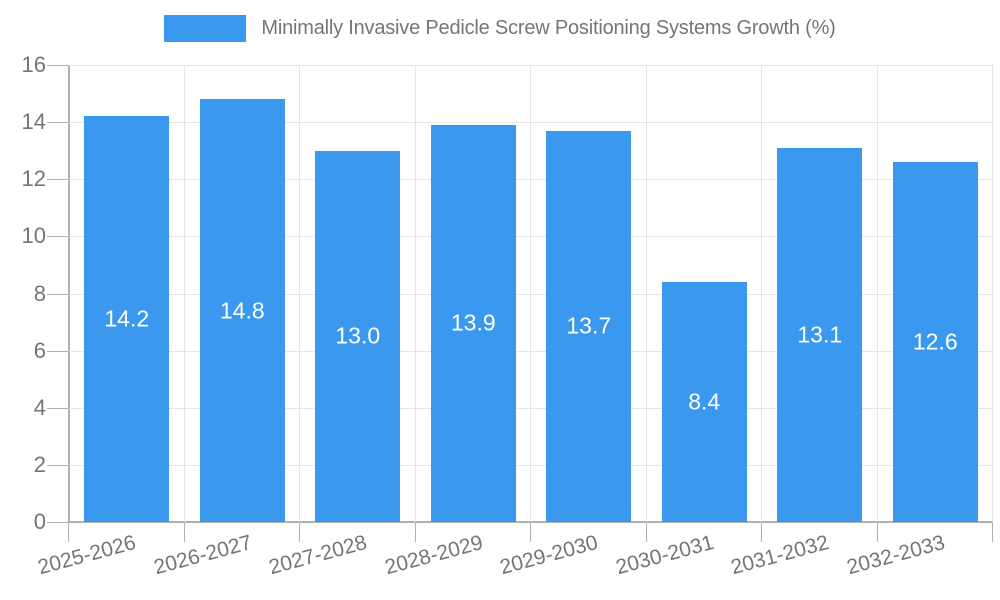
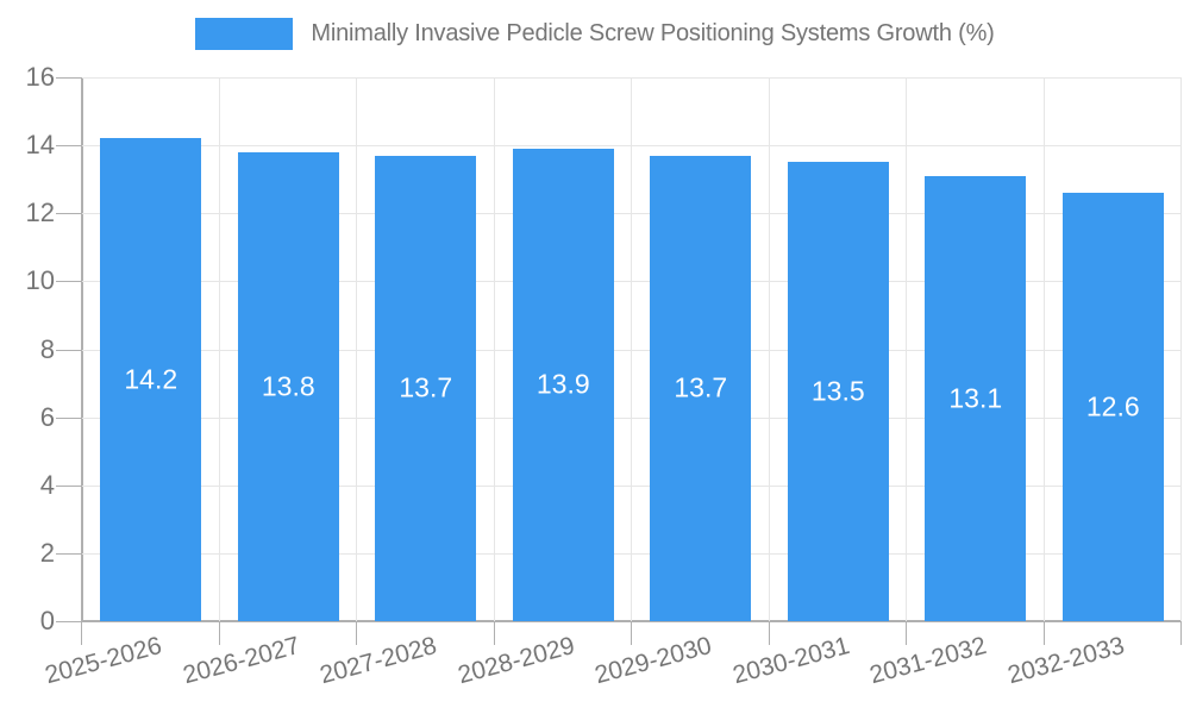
2026-2027: 14.8 -> 13.8
2027-2028: 13.0 -> 13.7
2030-2031: 8.4 -> 13.5
